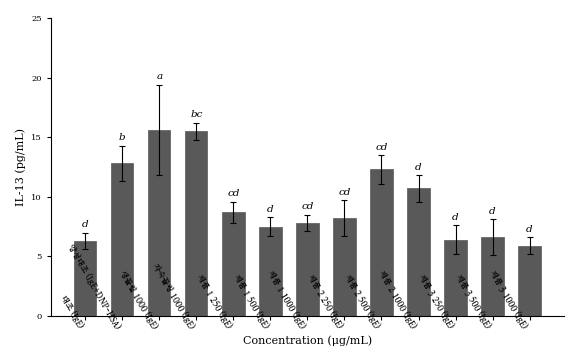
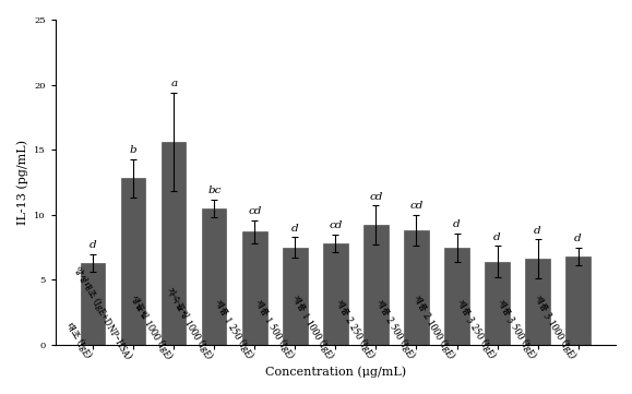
자숙꼴링 1000 (IgE): 15.5 -> 10.5
제품 2 250 (IgE): 8.2 -> 9.2
제품 2 500 (IgE): 12.3 -> 8.8
제품 2 1000 (IgE): 10.7 -> 7.5
제품 3 1000 (IgE): 5.9 -> 6.8
